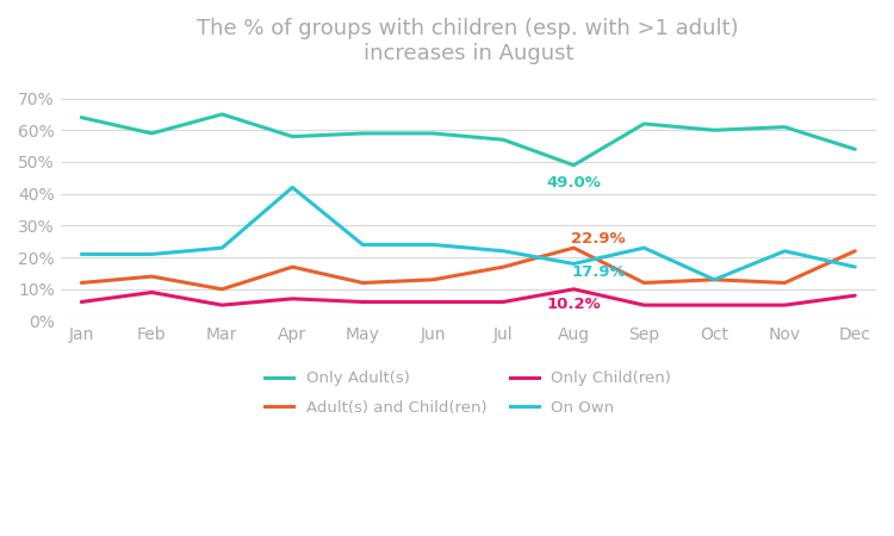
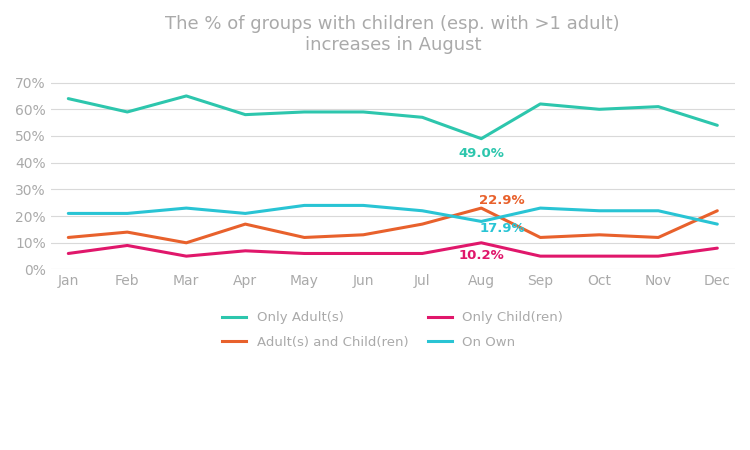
On Own/Apr: 42% -> 21%
On Own/Oct: 13% -> 22%
